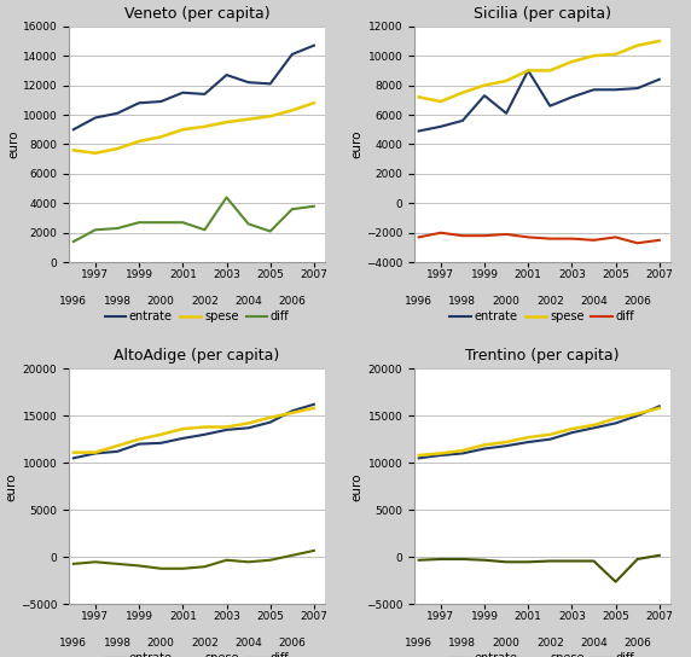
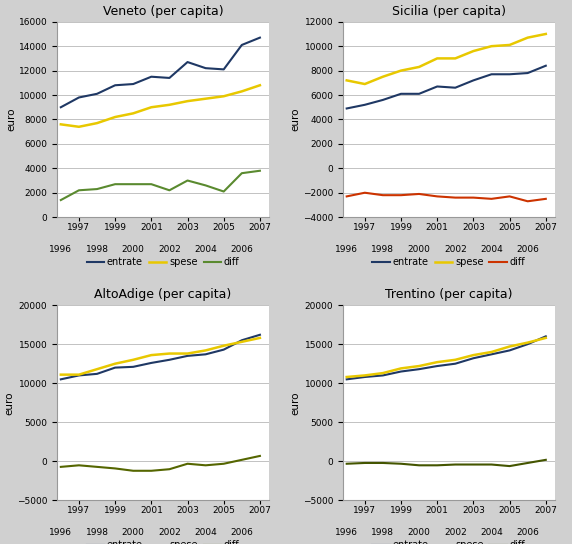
Veneto (per capita)/diff/2003: 4400 -> 3000
Sicilia (per capita)/entrate/1999: 7300 -> 6100
Sicilia (per capita)/entrate/2001: 9000 -> 6700
Trentino (per capita)/diff/2005: -2600 -> -600
